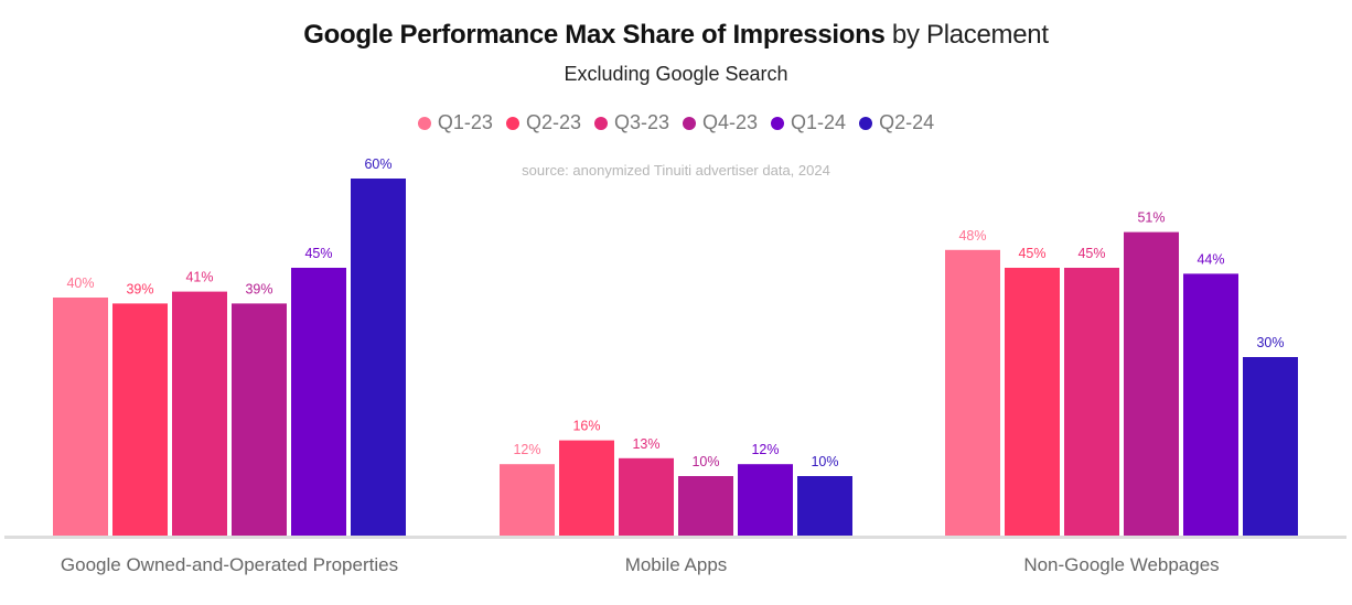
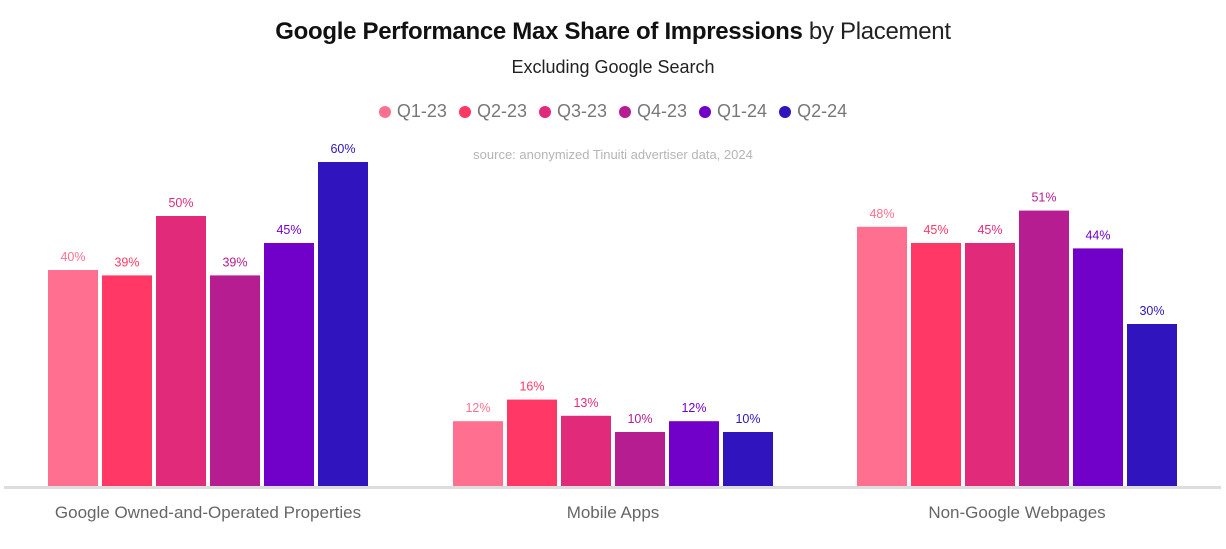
Q3-23/Google Owned-and-Operated Properties: 41% -> 50%
